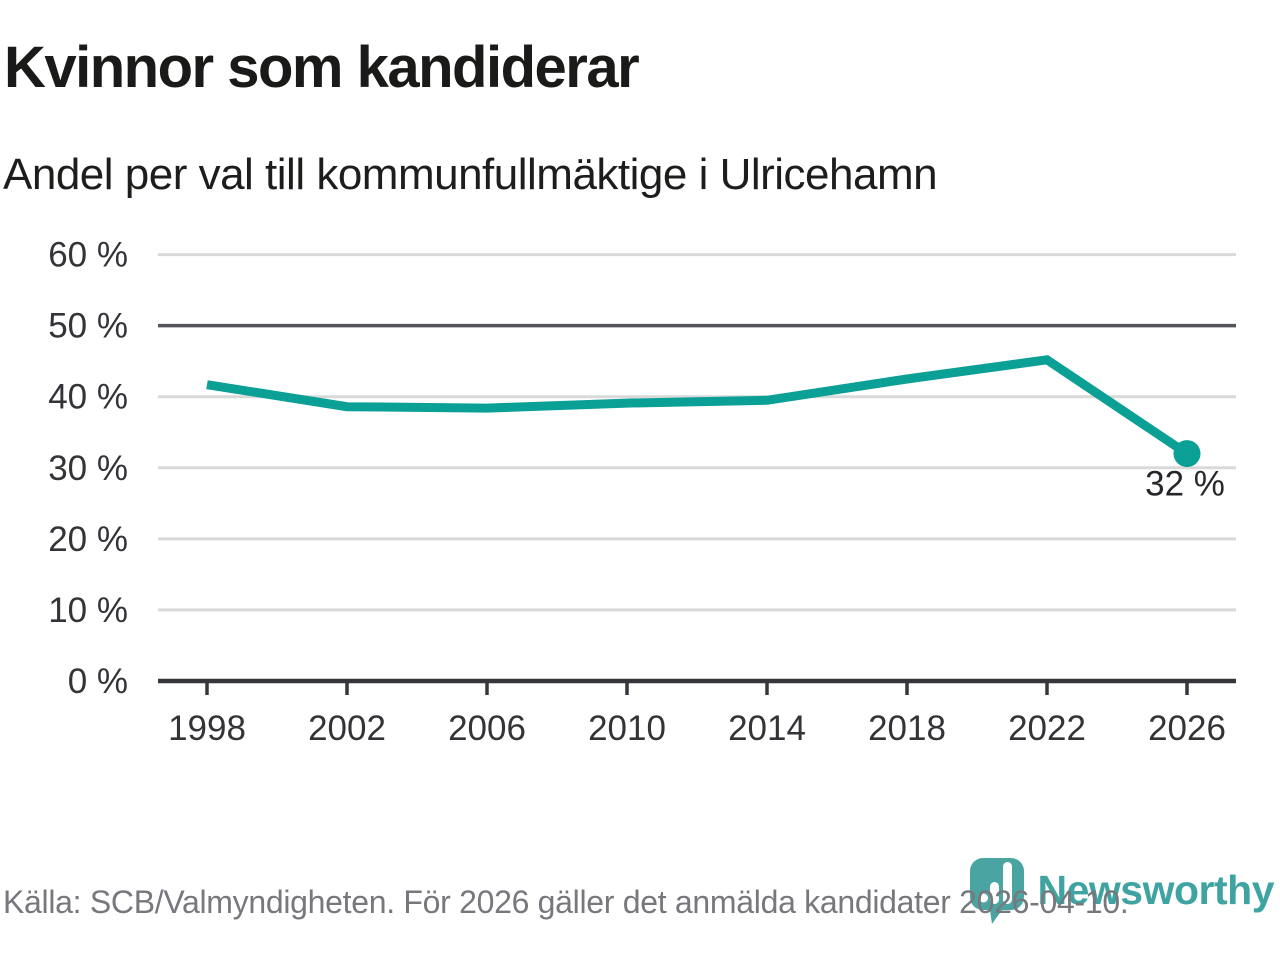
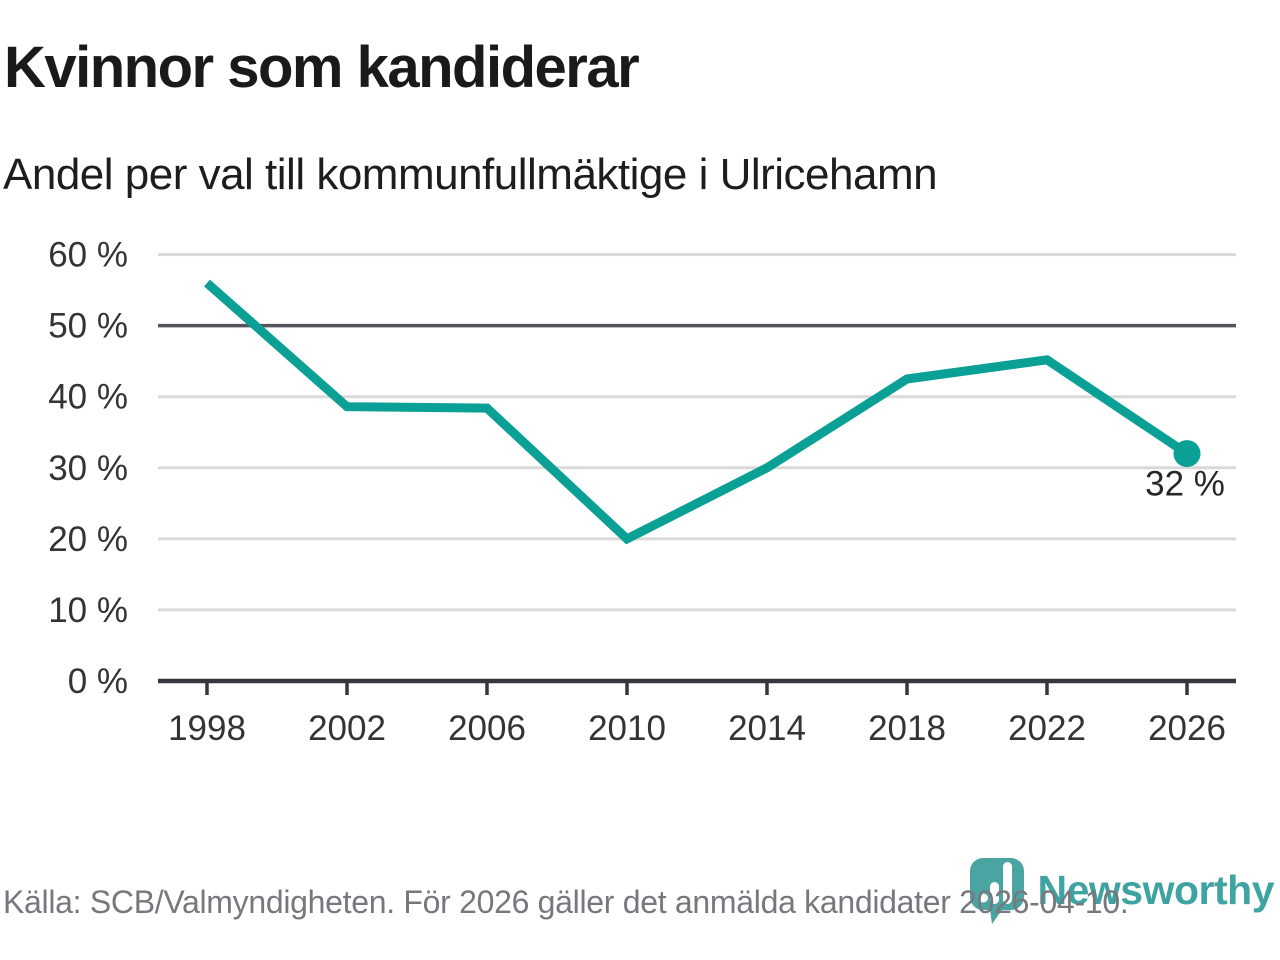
1998: 42% -> 56%
2010: 39% -> 20%
2014: 40% -> 30%
